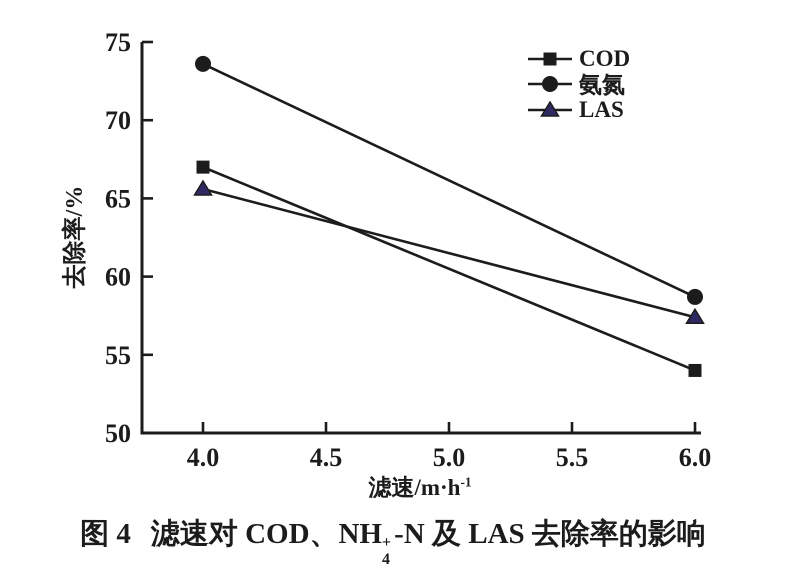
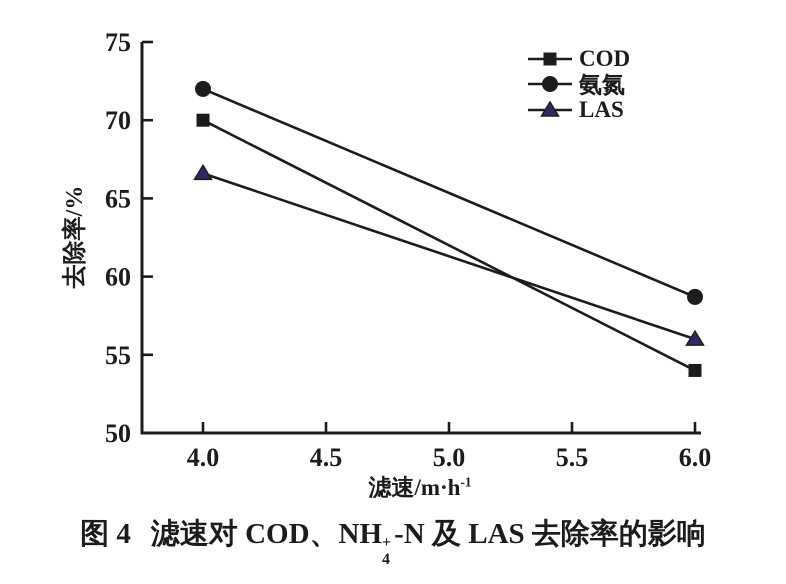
COD/4.0: 67 -> 70
氨氮/4.0: 73.6 -> 72.0
LAS/4.0: 65.6 -> 66.6
LAS/6.0: 57.4 -> 56.0
